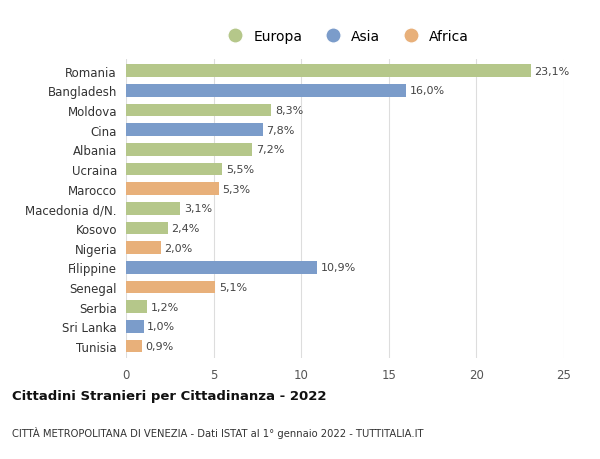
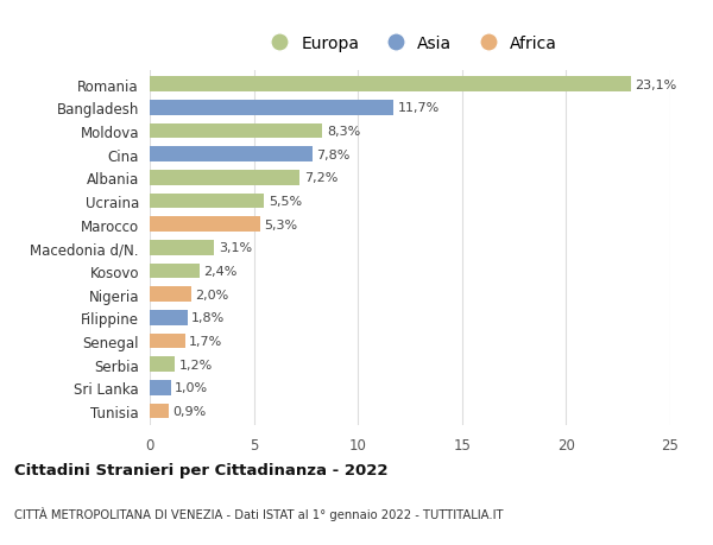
Bangladesh: 16,0% -> 11,7%
Filippine: 10,9% -> 1,8%
Senegal: 5,1% -> 1,7%
